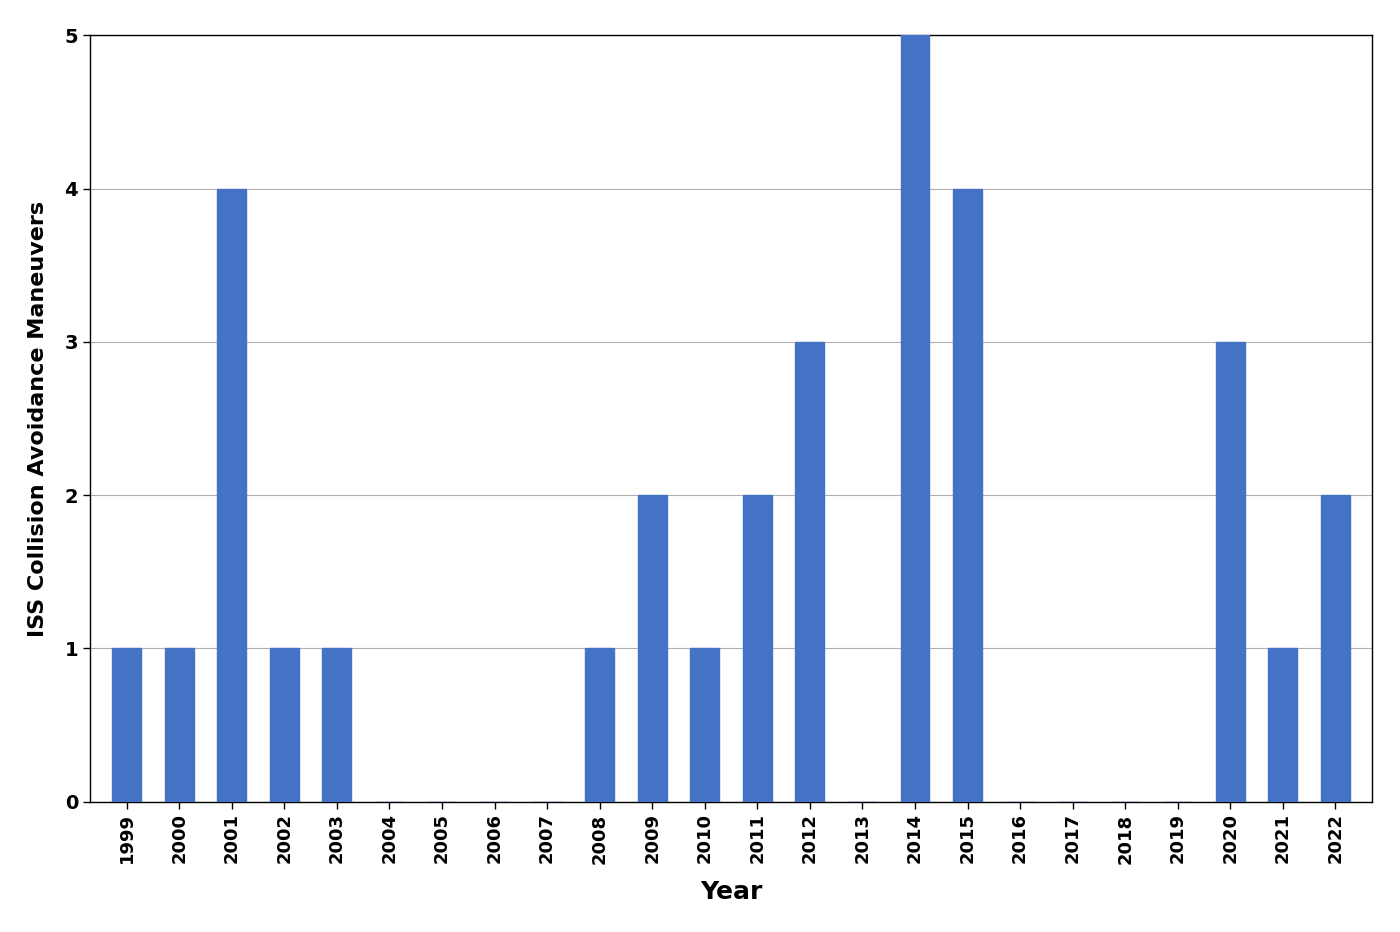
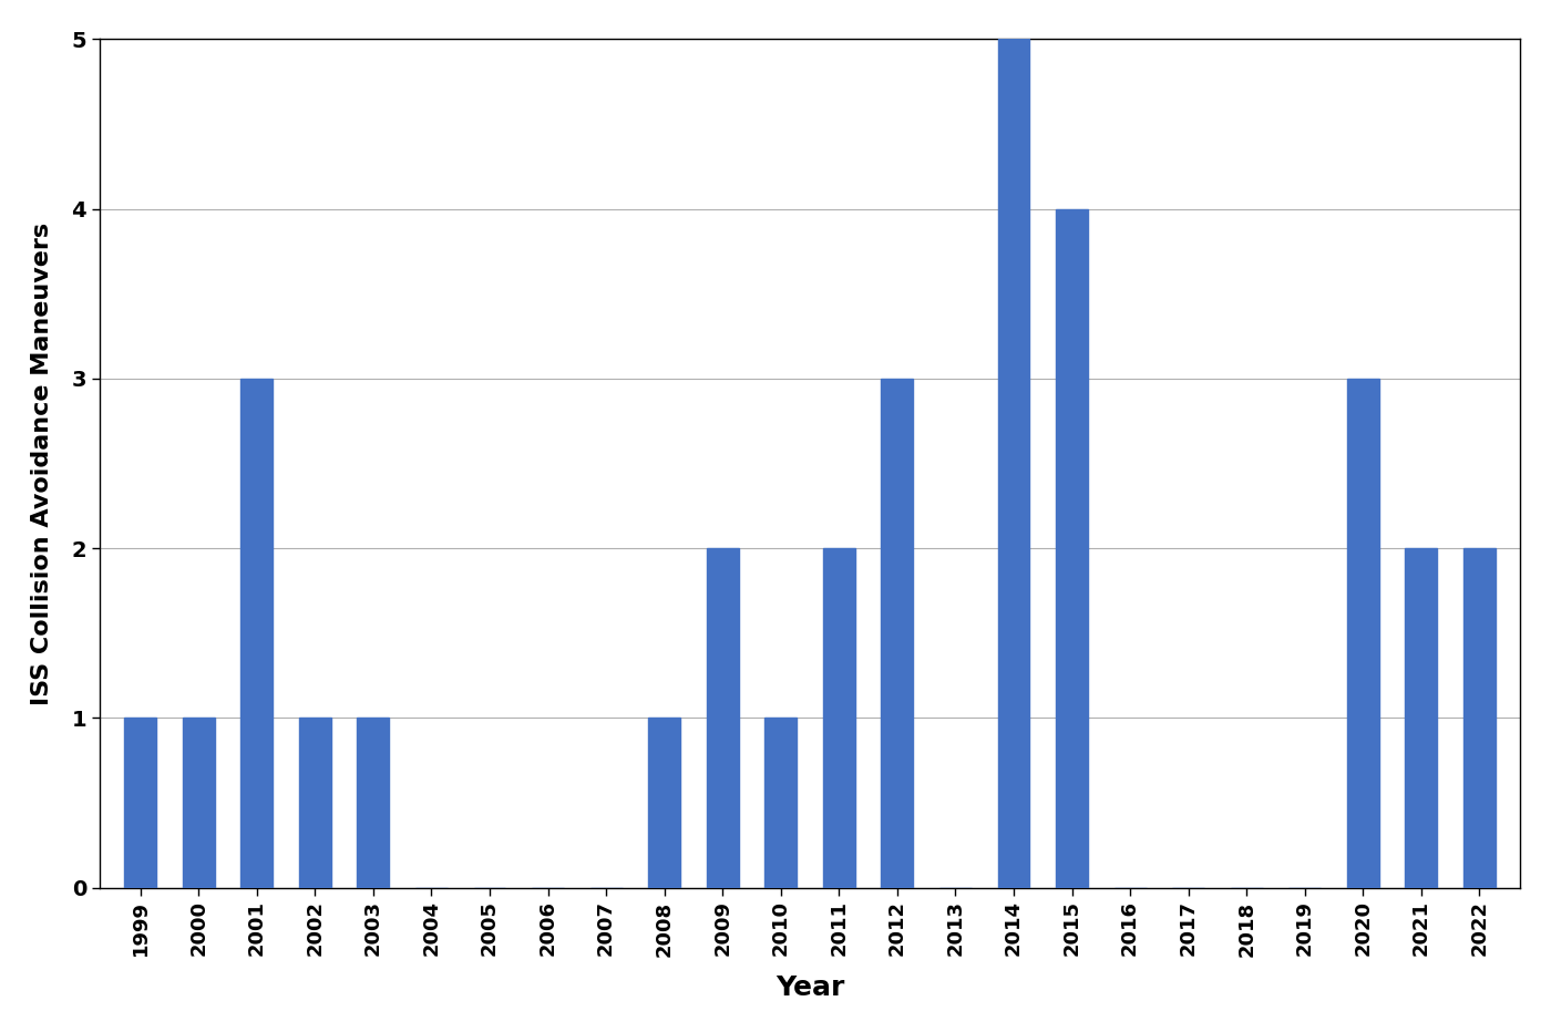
2001: 4 -> 3
2021: 1 -> 2
